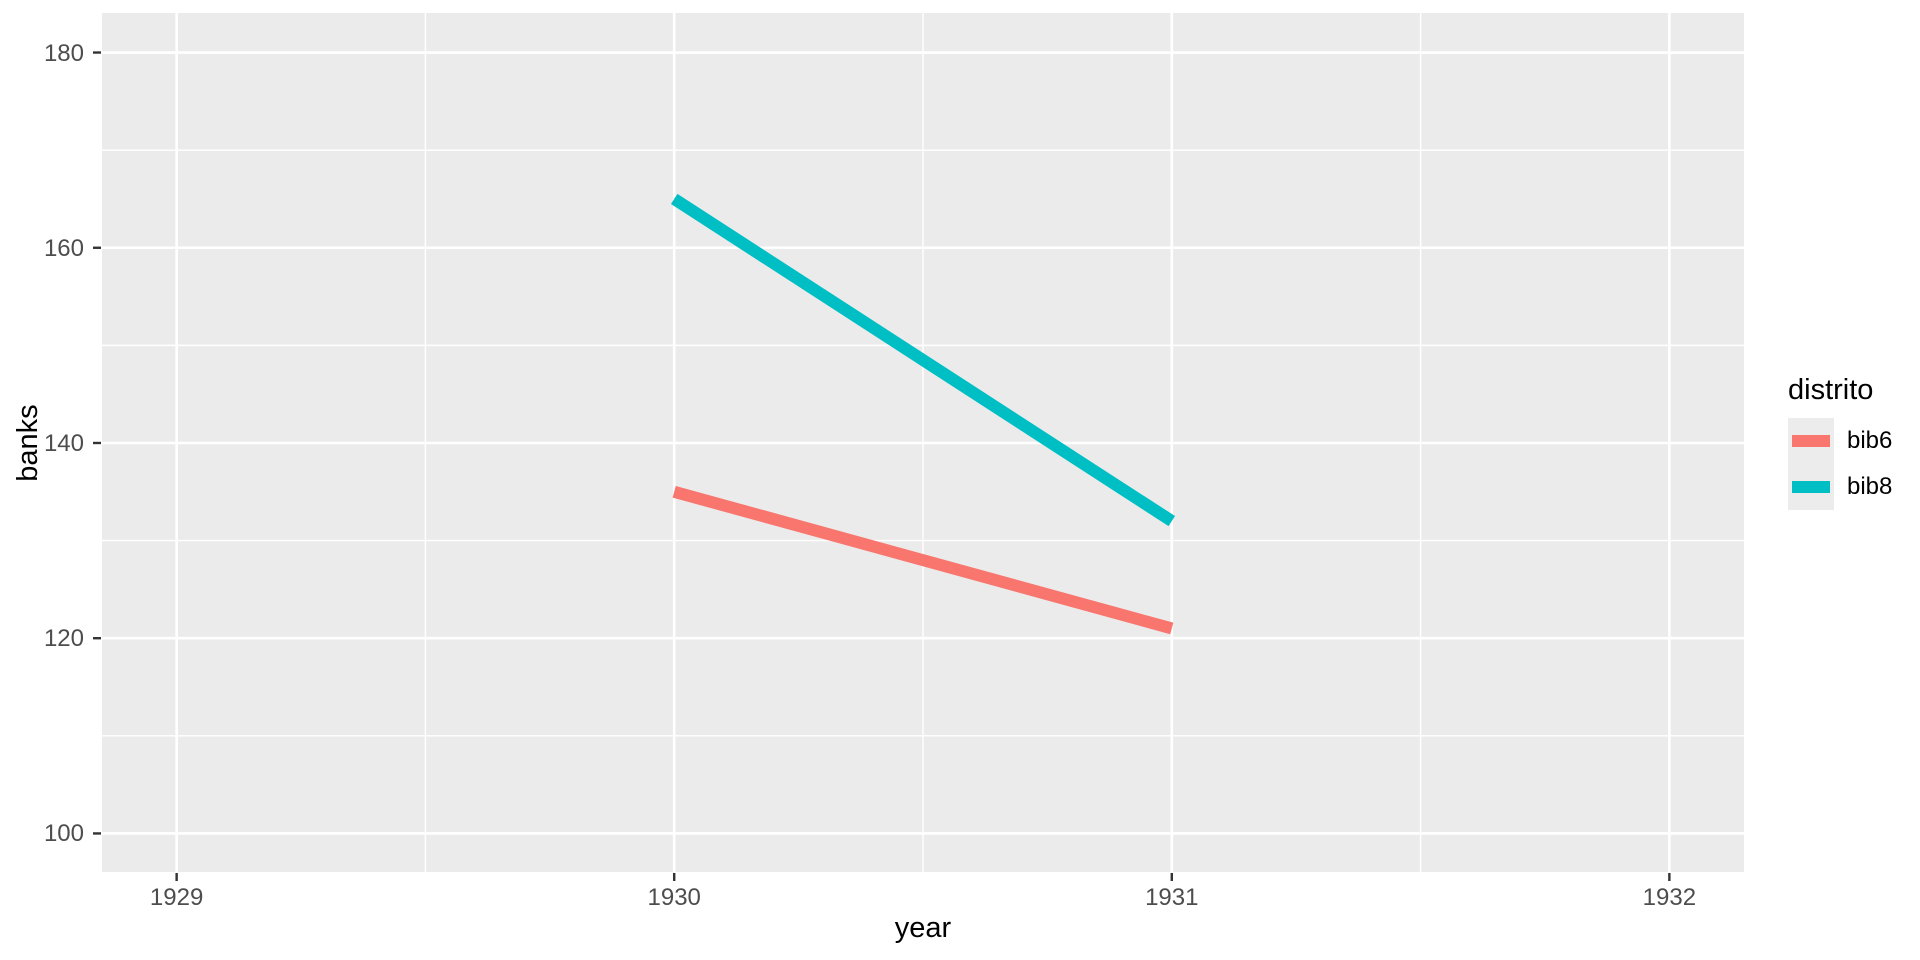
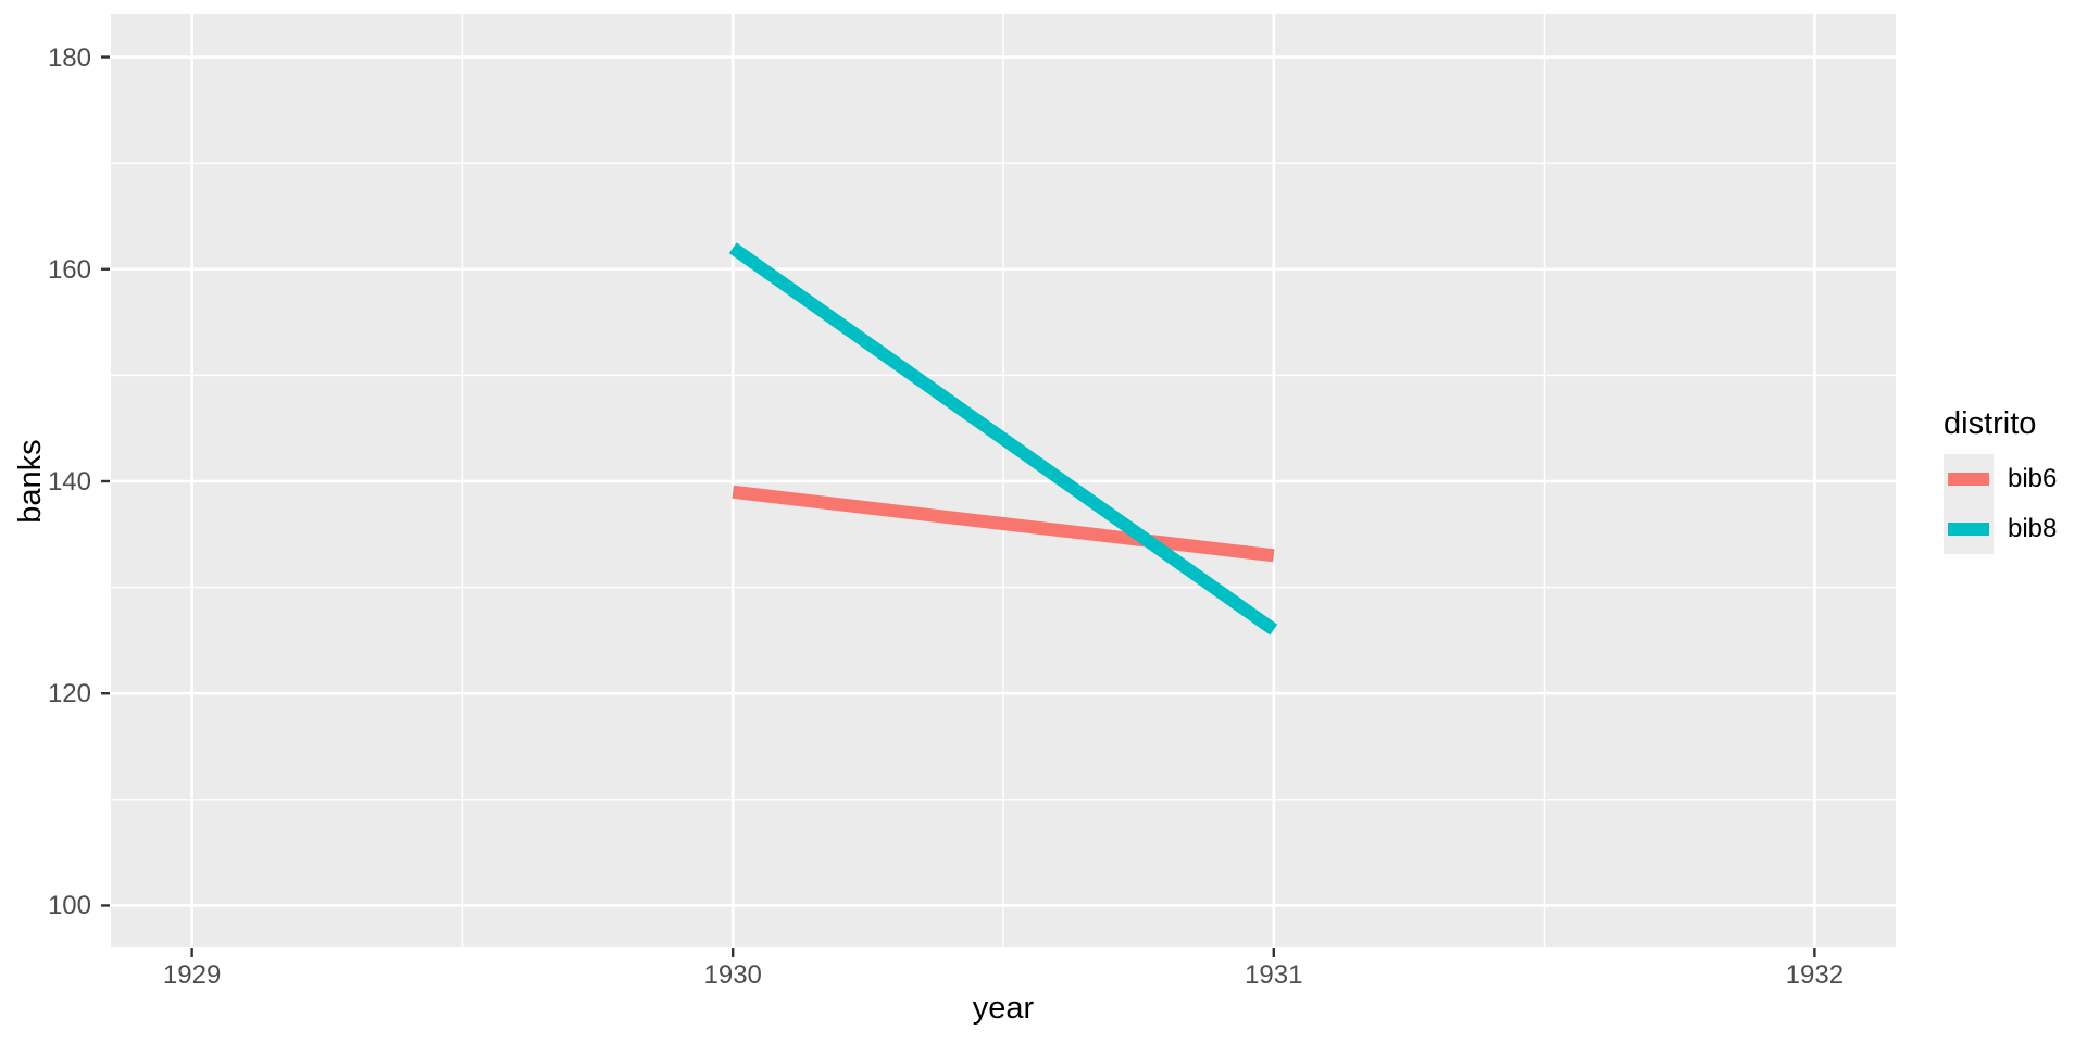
bib6/1930: 135 -> 139
bib8/1930: 165 -> 162
bib6/1931: 121 -> 133
bib8/1931: 132 -> 126
